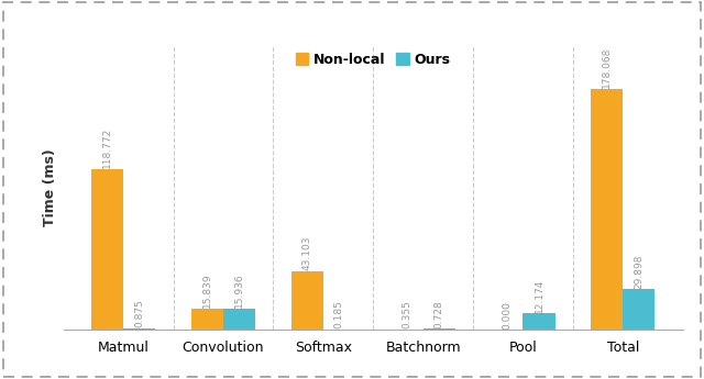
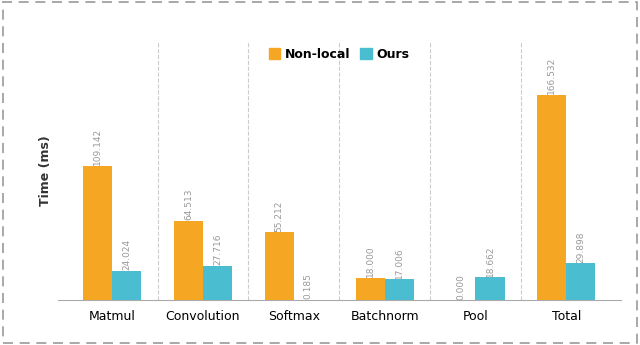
Non-local/Matmul: 118.772 -> 109.142
Ours/Matmul: 0.875 -> 24.024
Non-local/Convolution: 15.839 -> 64.513
Ours/Convolution: 15.936 -> 27.716
Non-local/Softmax: 43.103 -> 55.212
Non-local/Batchnorm: 0.355 -> 18.000
Ours/Batchnorm: 0.728 -> 17.006
Ours/Pool: 12.174 -> 18.662
Non-local/Total: 178.068 -> 166.532
